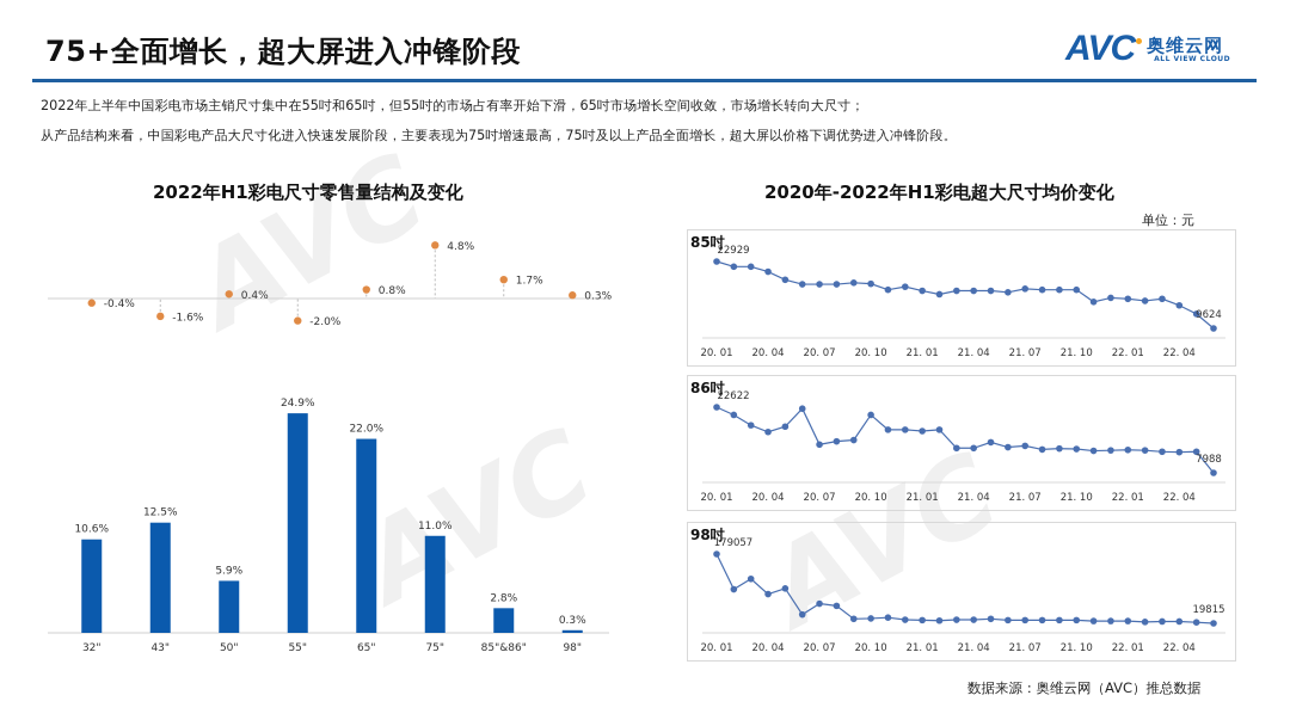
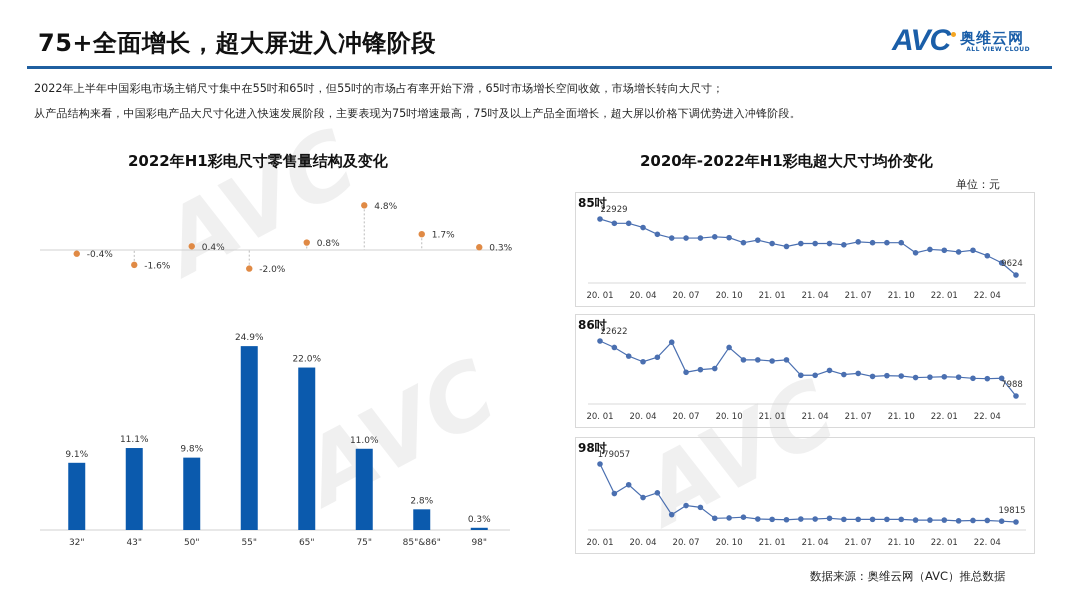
2022年H1彩电尺寸零售量结构及变化/32": 10.6% -> 9.1%
2022年H1彩电尺寸零售量结构及变化/43": 12.5% -> 11.1%
2022年H1彩电尺寸零售量结构及变化/50": 5.9% -> 9.8%
